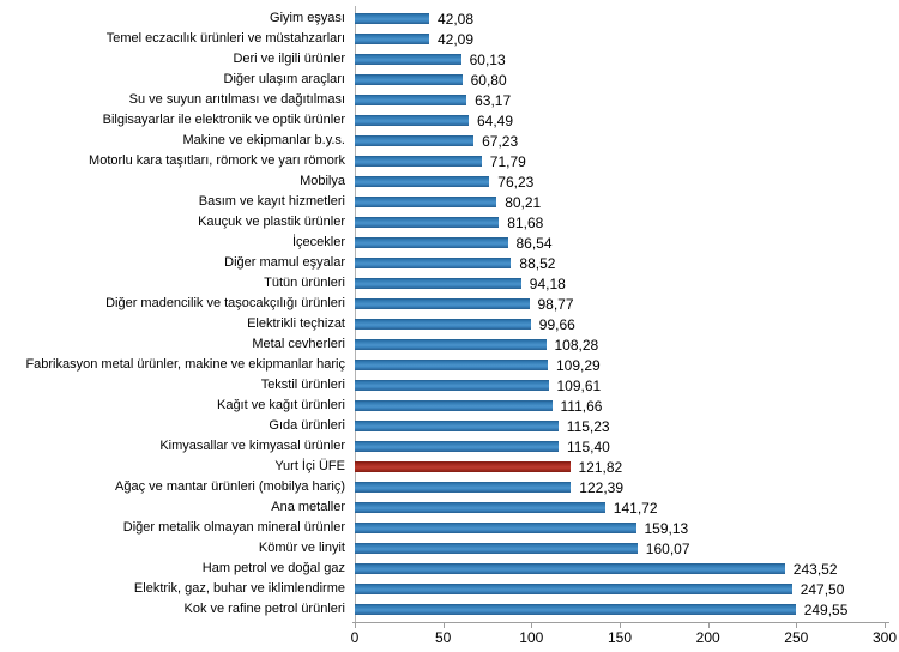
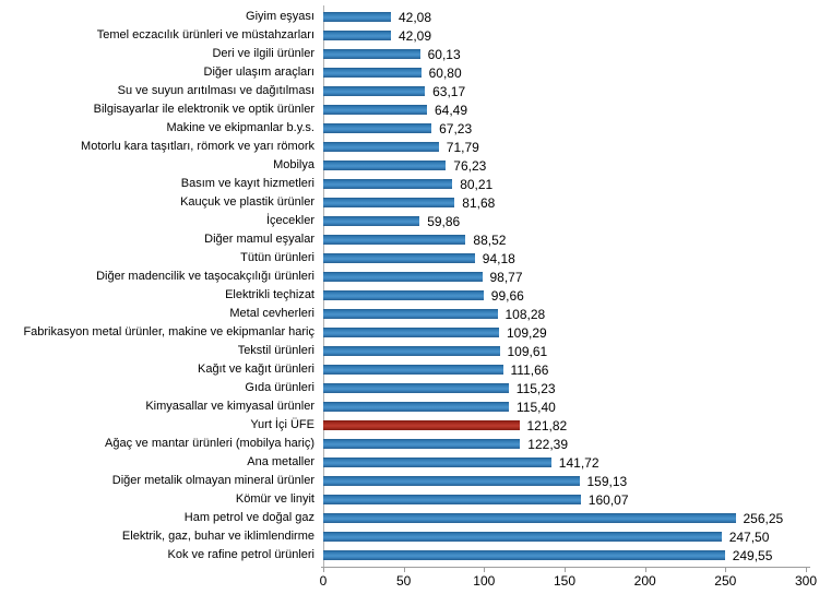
İçecekler: 86,54 -> 59,86
Ham petrol ve doğal gaz: 243,52 -> 256,25
